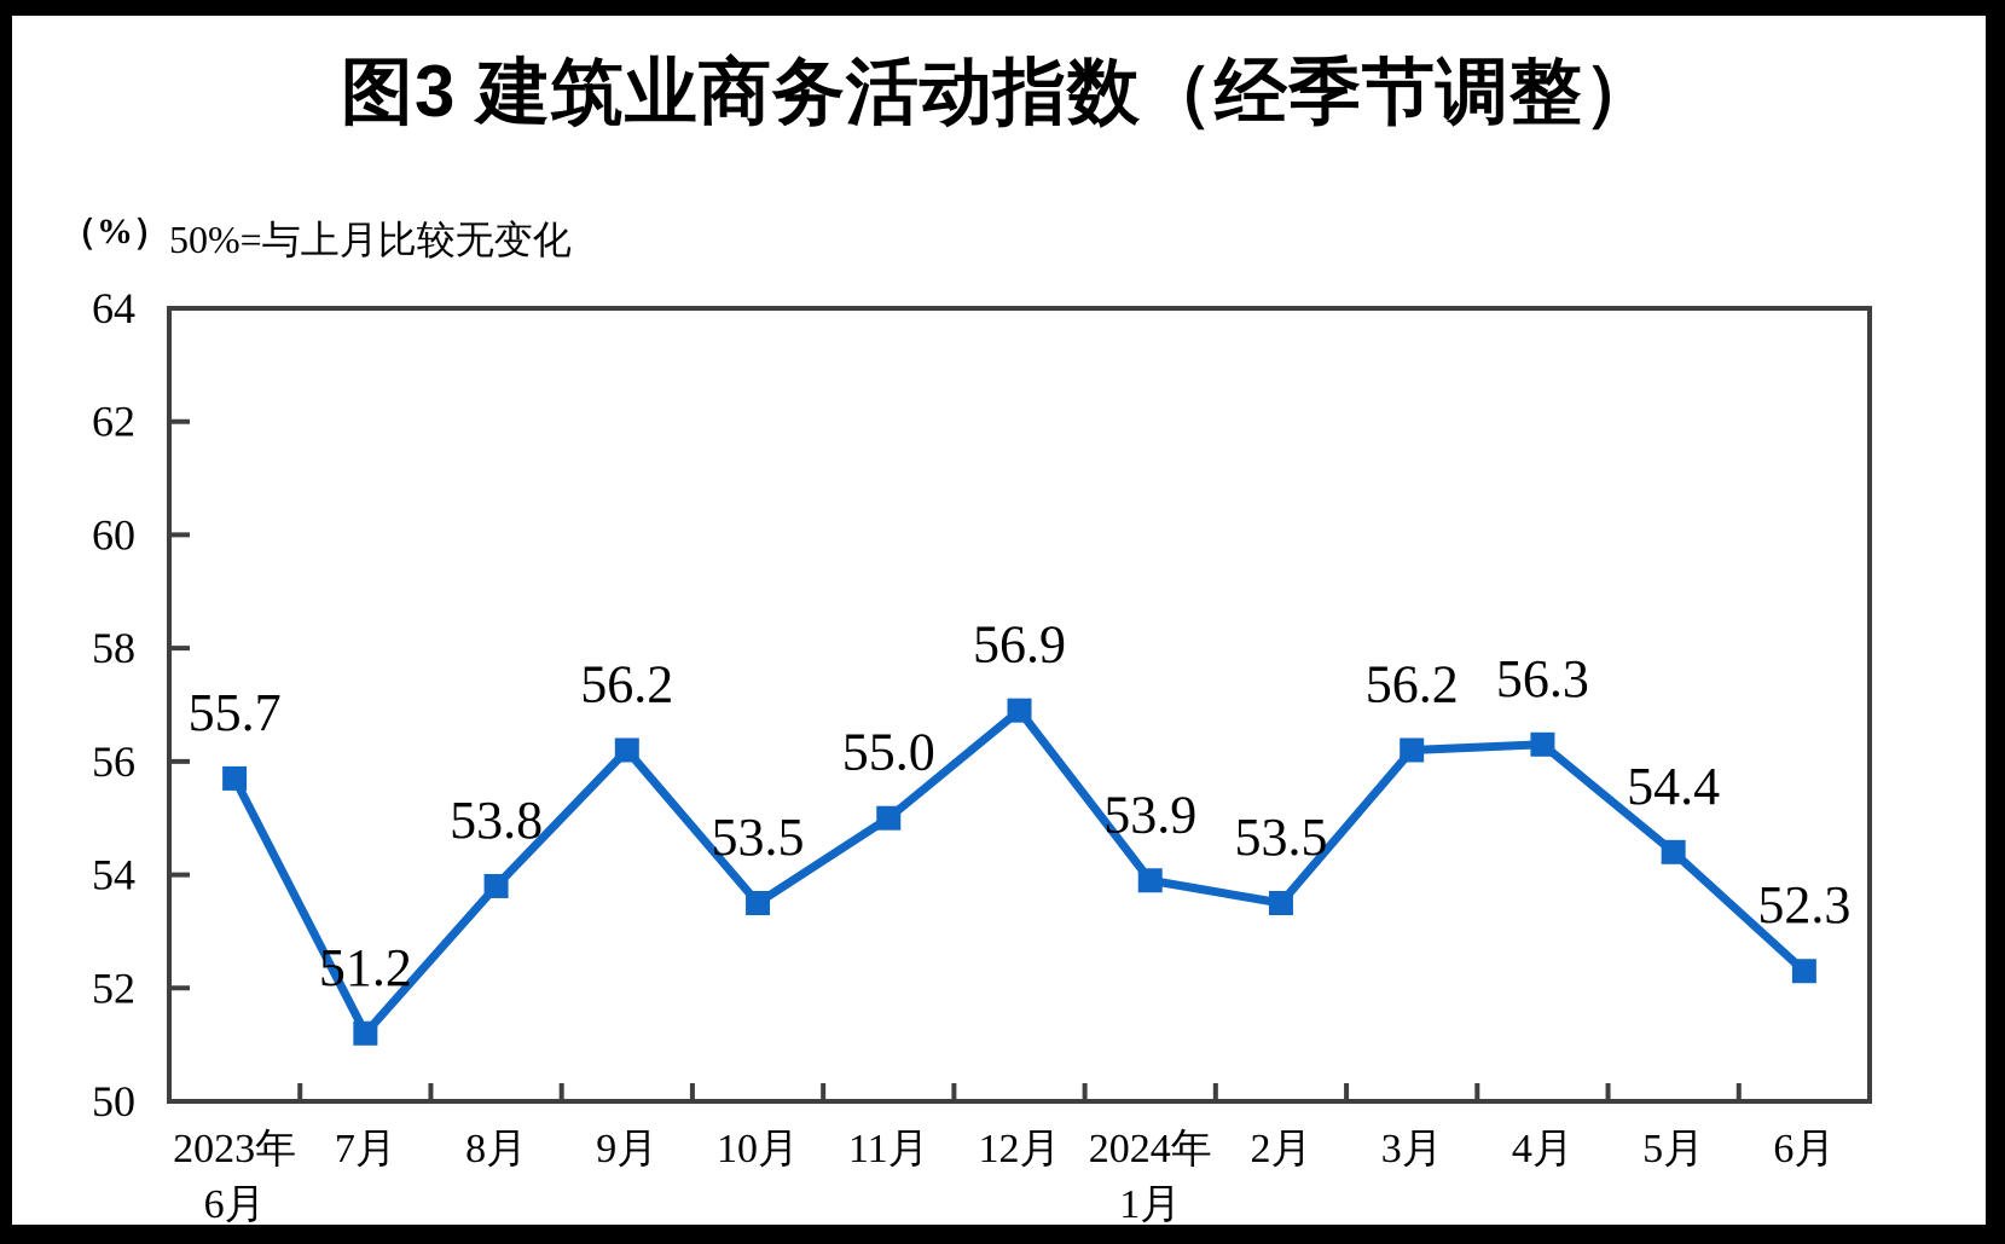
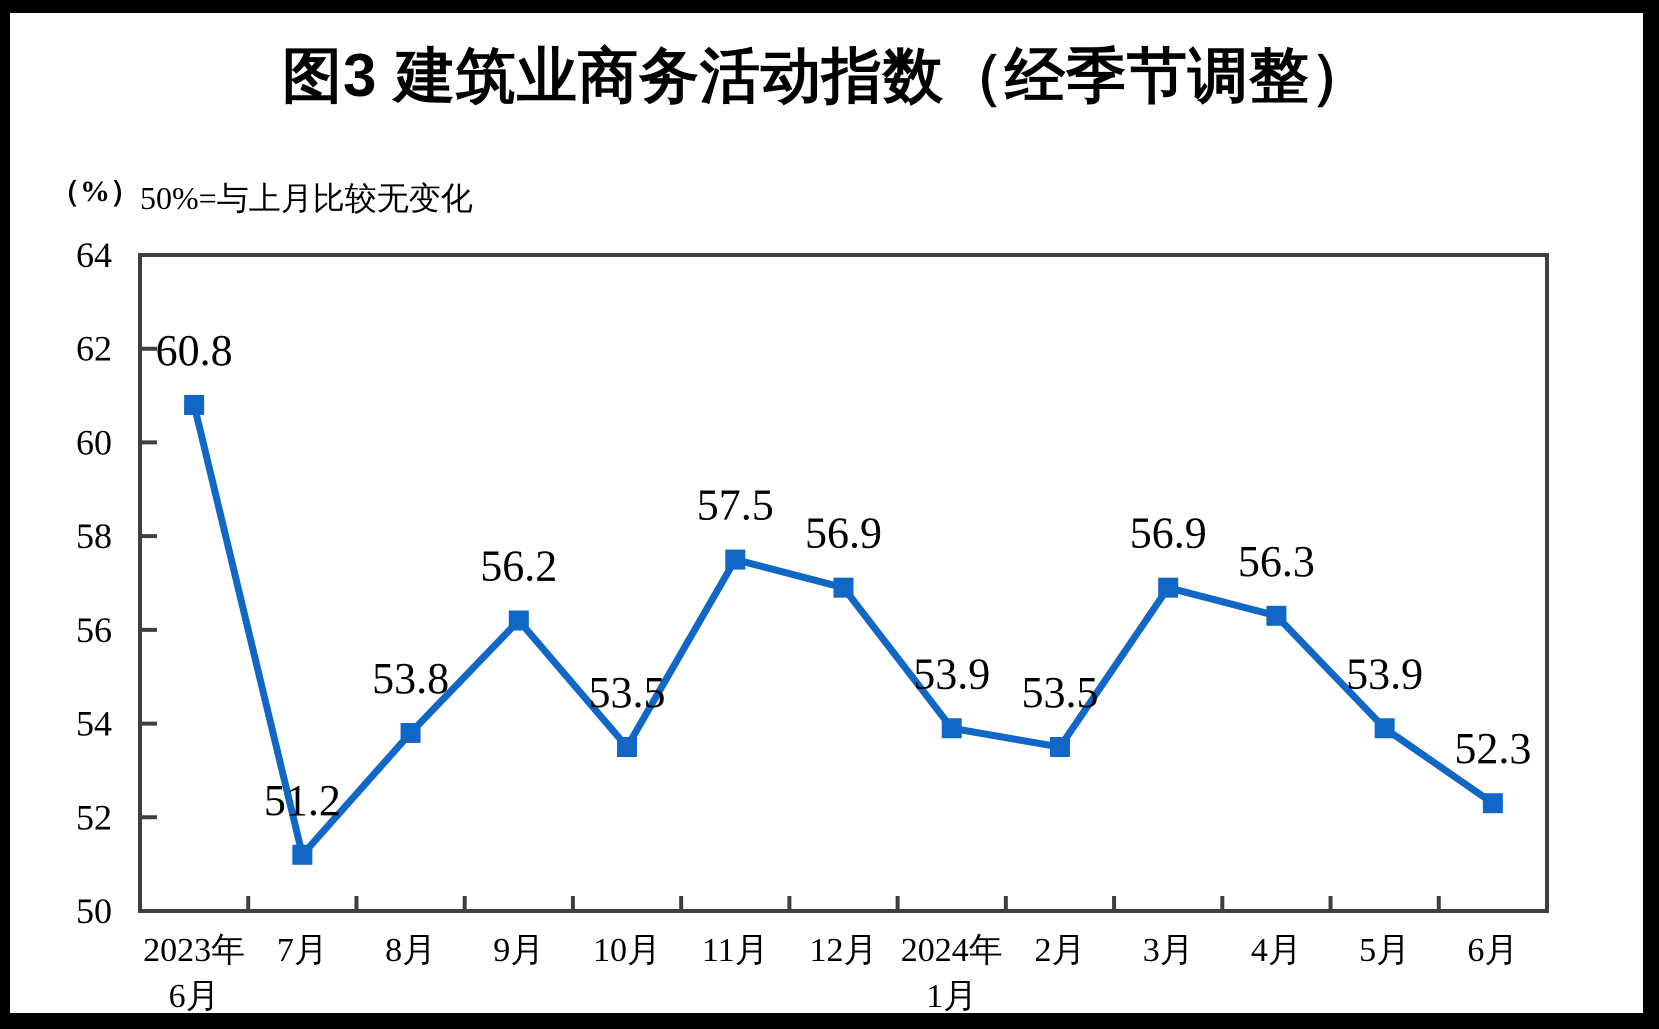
2023年6月: 55.7 -> 60.8
11月: 55.0 -> 57.5
3月: 56.2 -> 56.9
5月: 54.4 -> 53.9
